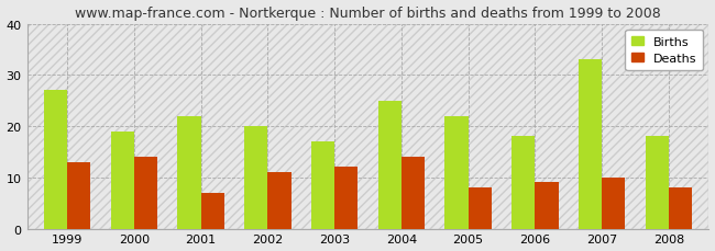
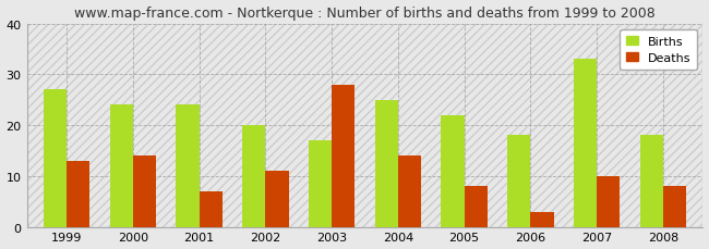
Births/2000: 19 -> 24
Births/2001: 22 -> 24
Deaths/2003: 12 -> 28
Deaths/2006: 9 -> 3
